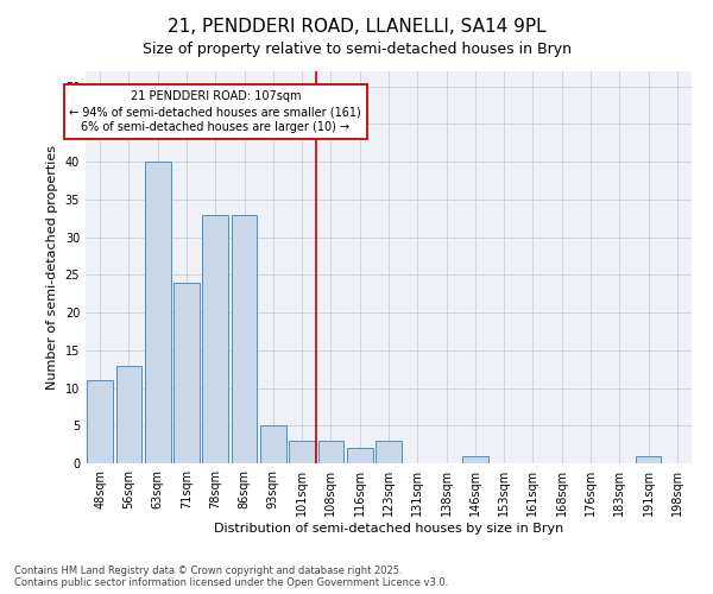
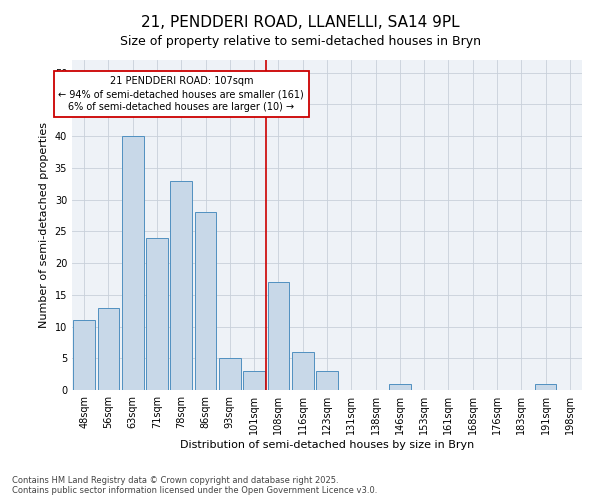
86sqm: 33 -> 28
108sqm: 3 -> 17
116sqm: 2 -> 6
